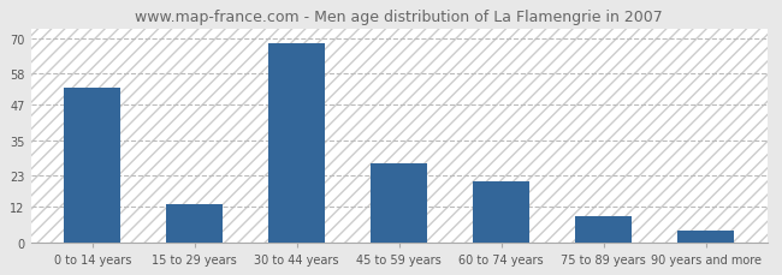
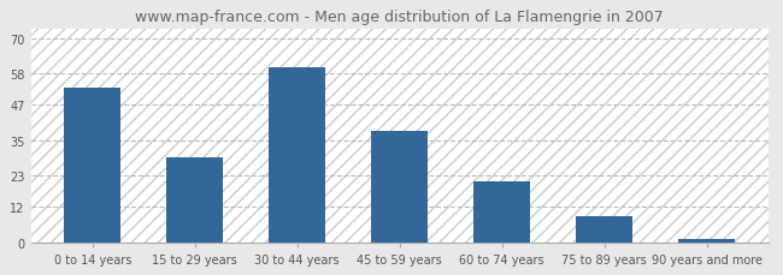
15 to 29 years: 13 -> 29
30 to 44 years: 68 -> 60
45 to 59 years: 27 -> 38
90 years and more: 4 -> 1
